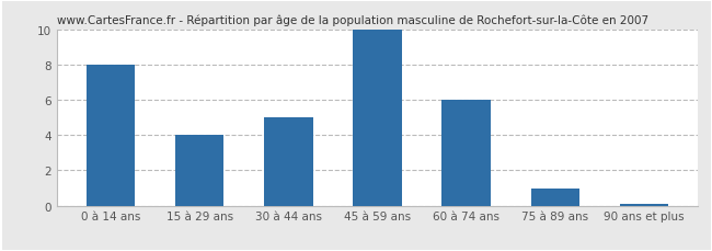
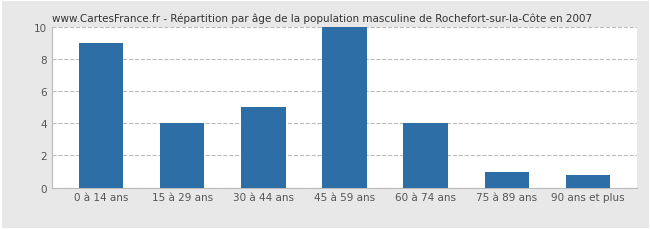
0 à 14 ans: 8.0 -> 9.0
60 à 74 ans: 6.0 -> 4.0
90 ans et plus: 0.1 -> 0.8
